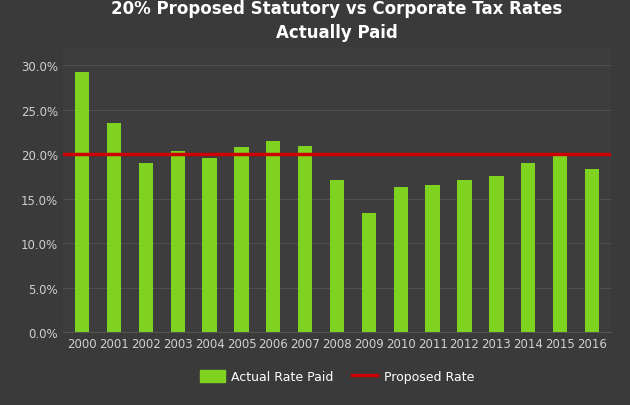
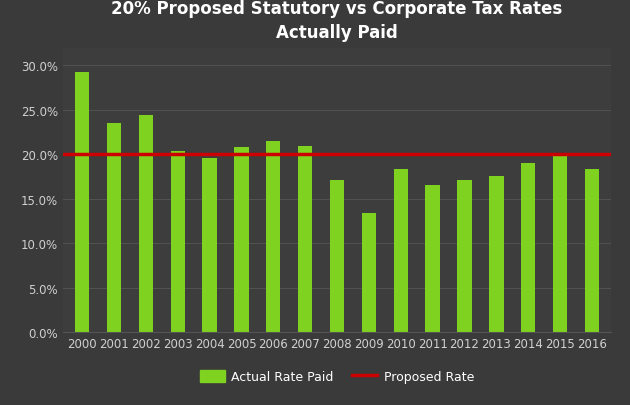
2002: 19.0% -> 24.4%
2010: 16.3% -> 18.4%
